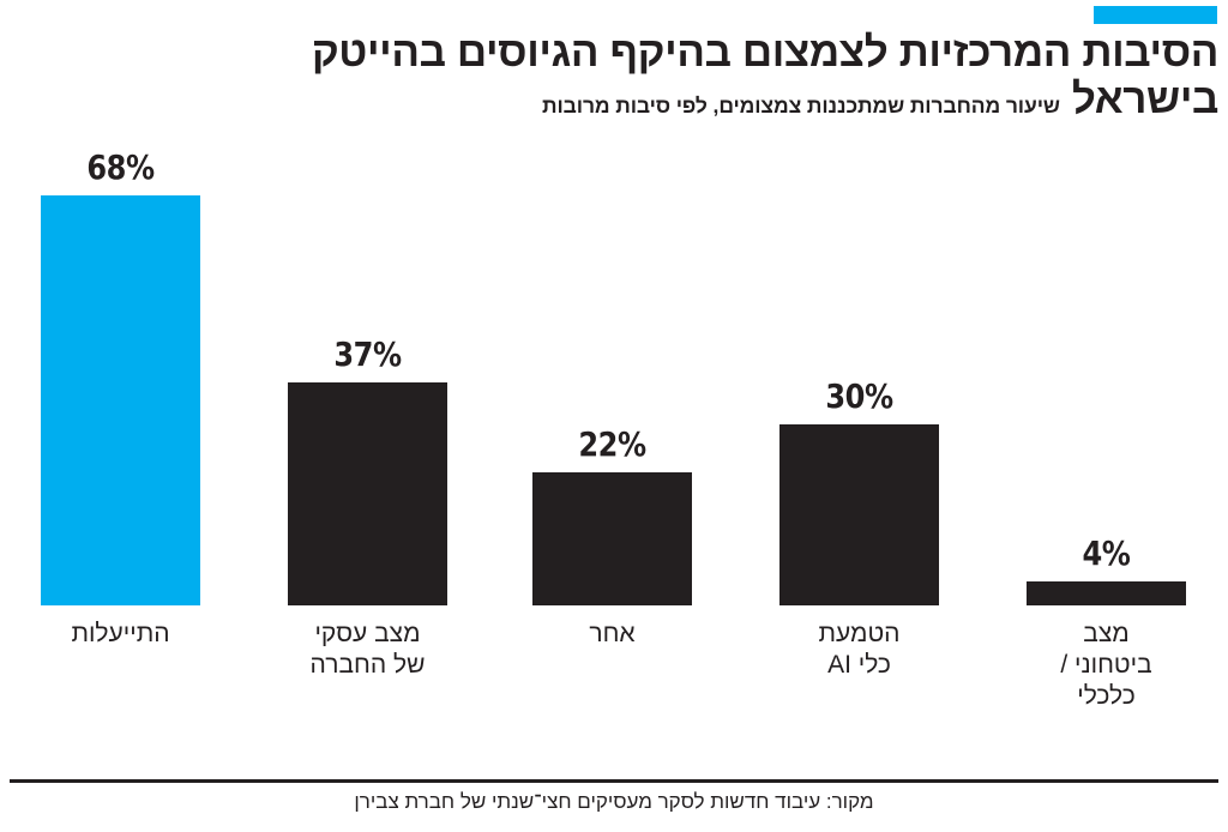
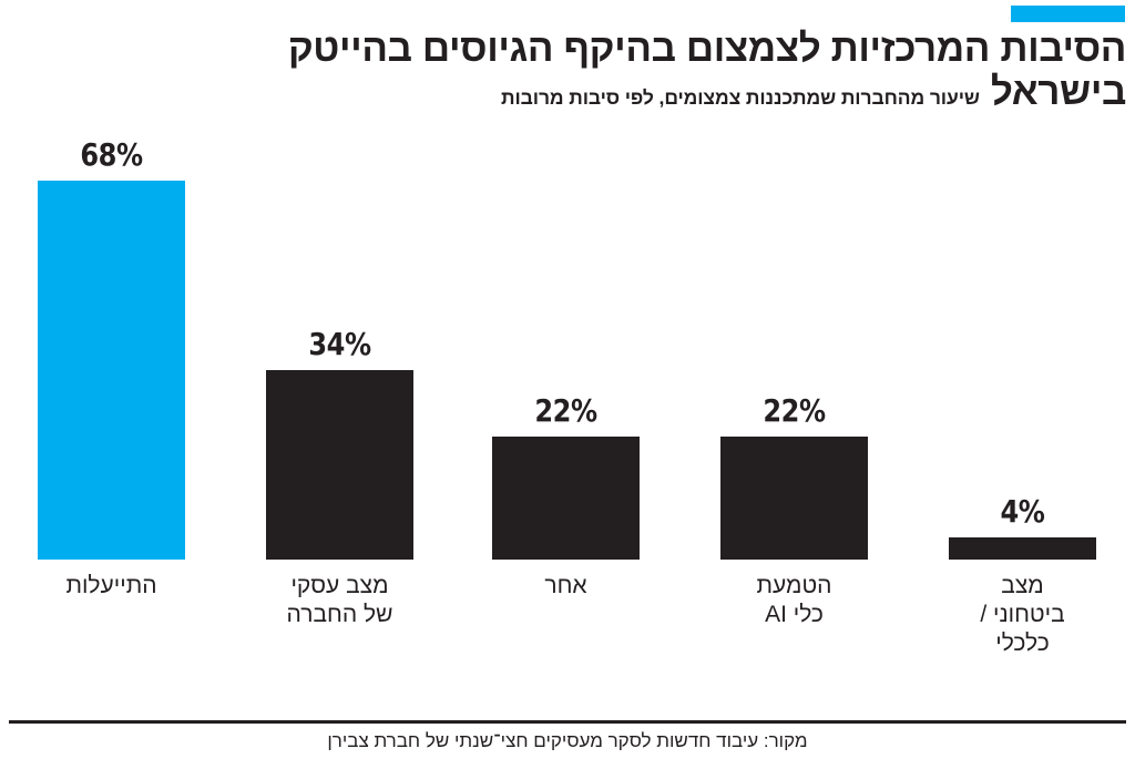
מצב עסקי של החברה: 37% -> 34%
הטמעת כלי AI: 30% -> 22%
